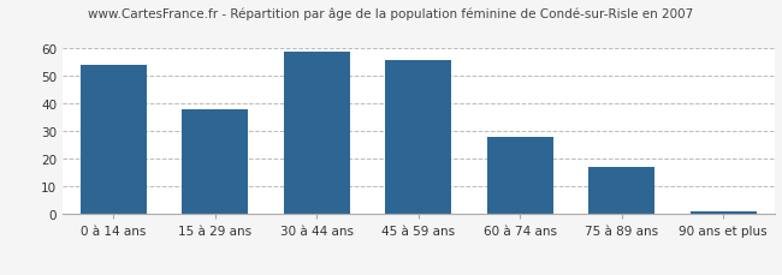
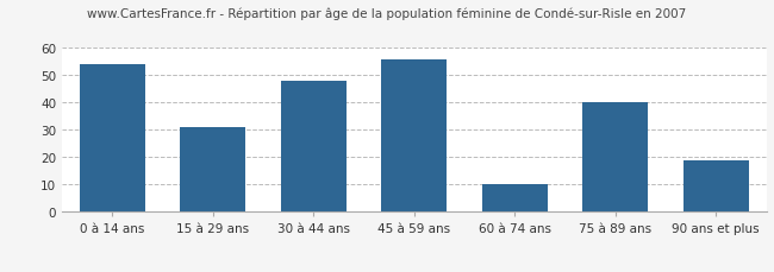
15 à 29 ans: 38 -> 31
30 à 44 ans: 59 -> 48
60 à 74 ans: 28 -> 10
75 à 89 ans: 17 -> 40
90 ans et plus: 1 -> 19
